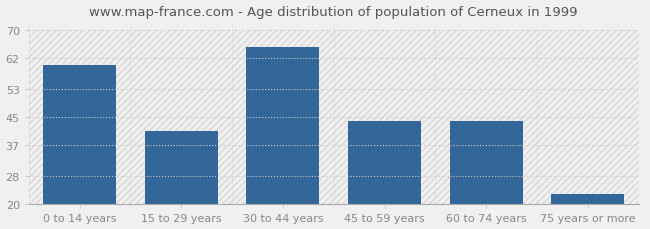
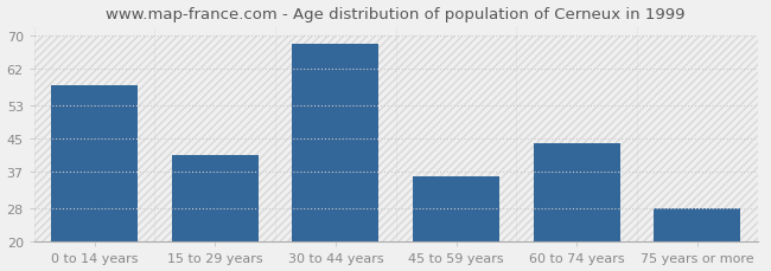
0 to 14 years: 60 -> 58
30 to 44 years: 65 -> 68
45 to 59 years: 44 -> 36
75 years or more: 23 -> 28
